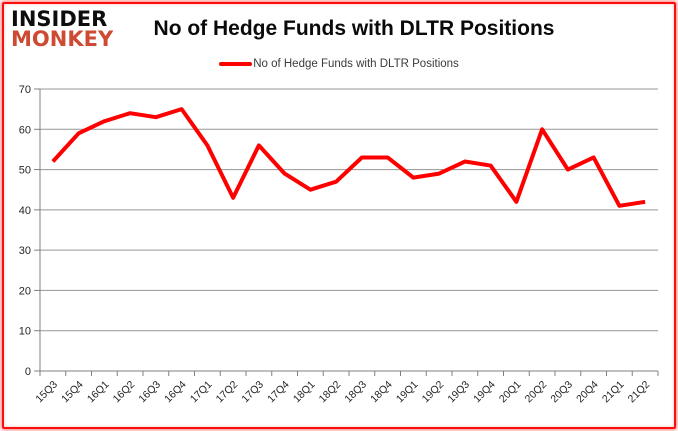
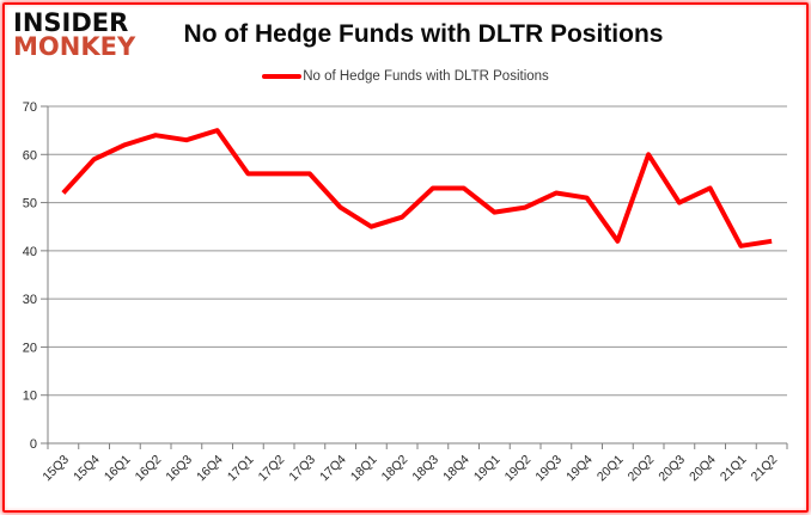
17Q2: 43 -> 56
